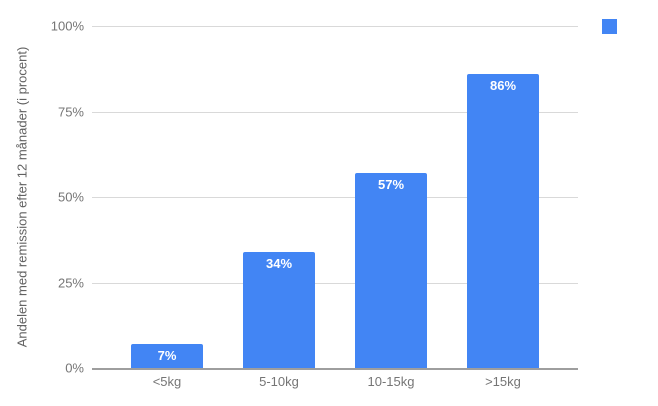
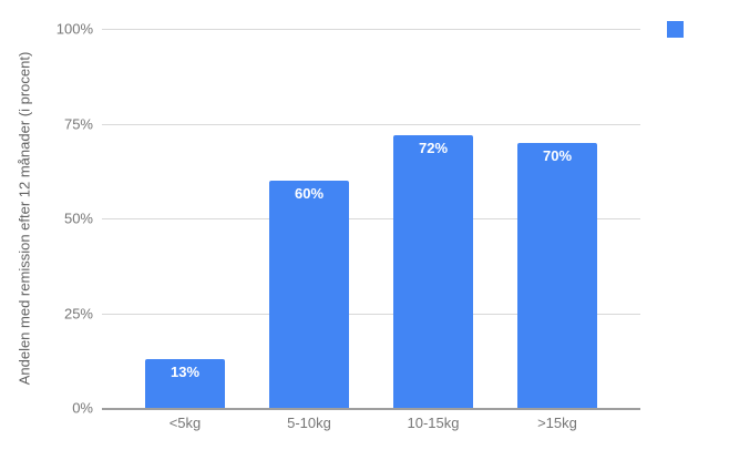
<5kg: 7% -> 13%
5-10kg: 34% -> 60%
10-15kg: 57% -> 72%
>15kg: 86% -> 70%
